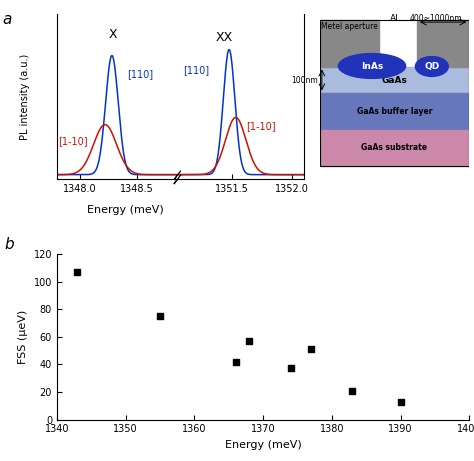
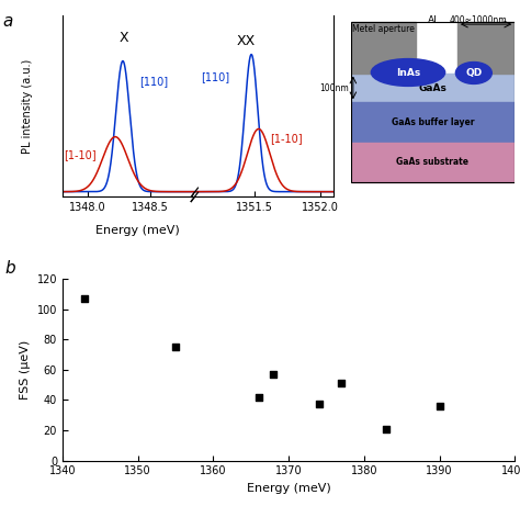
1390: 13 -> 36
